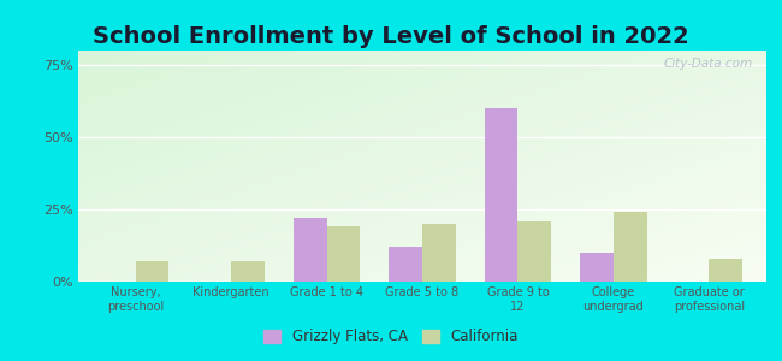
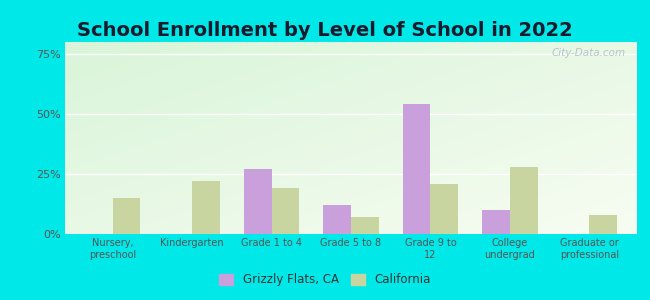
California/Nursery, preschool: 7% -> 15%
California/Kindergarten: 7% -> 22%
Grizzly Flats, CA/Grade 1 to 4: 22% -> 27%
California/Grade 5 to 8: 20% -> 7%
Grizzly Flats, CA/Grade 9 to 12: 60% -> 54%
California/College undergrad: 24% -> 28%
